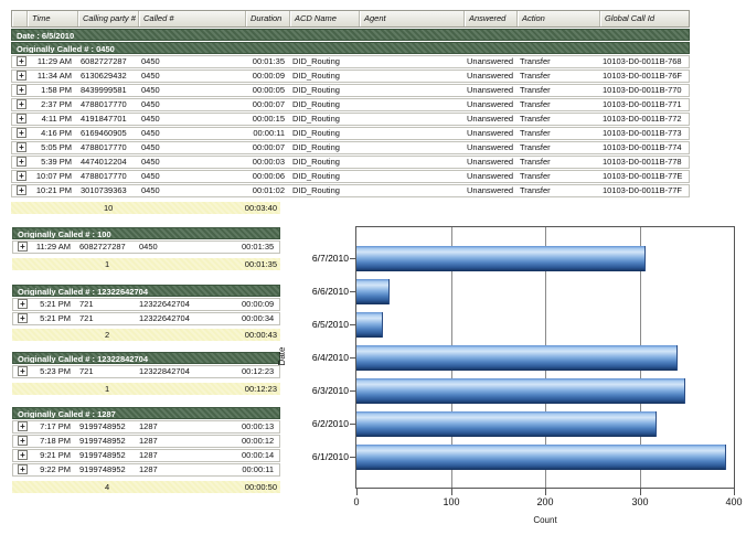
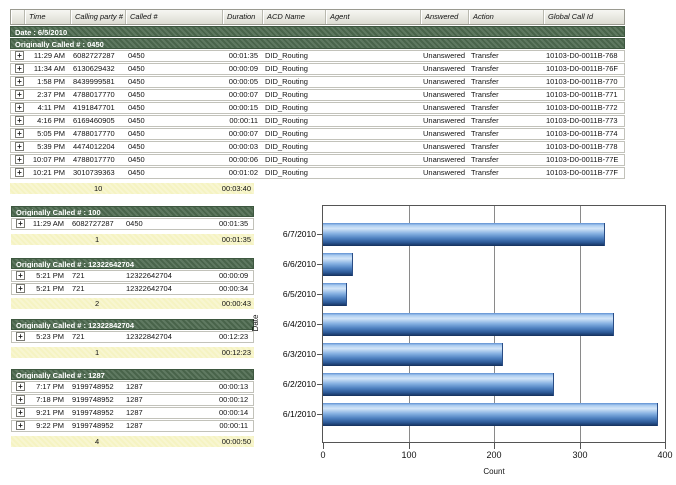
6/7/2010: 310 -> 330
6/3/2010: 350 -> 210
6/2/2010: 320 -> 270
